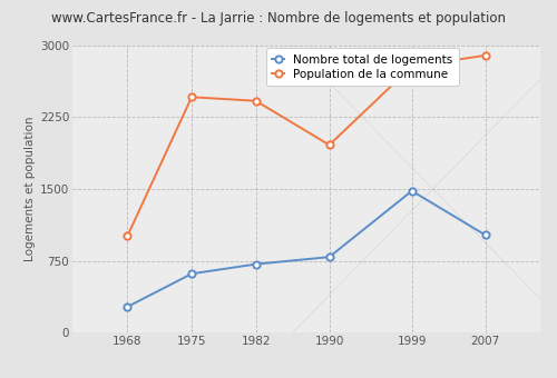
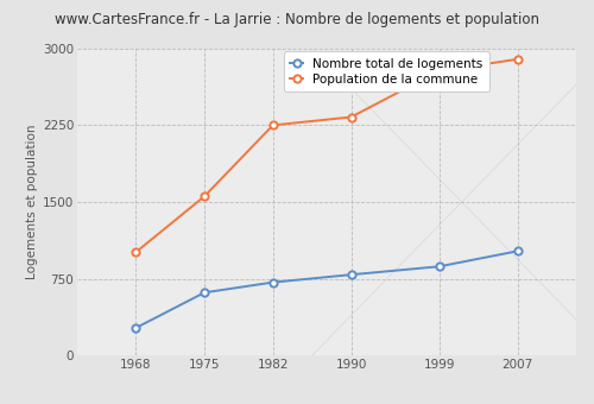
Population de la commune/1975: 2460 -> 1560
Population de la commune/1982: 2420 -> 2250
Population de la commune/1990: 1960 -> 2330
Nombre total de logements/1999: 1480 -> 870
